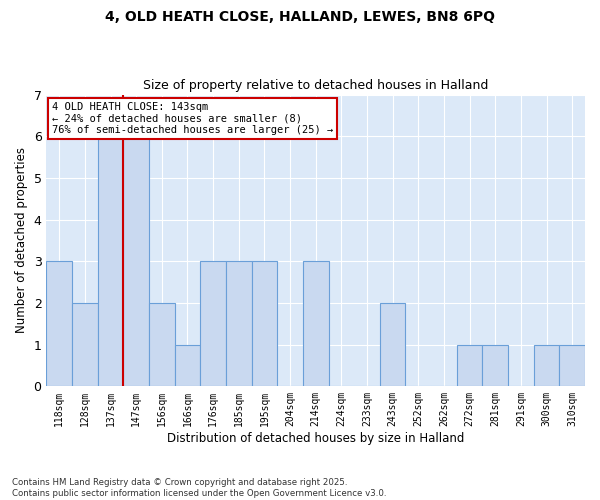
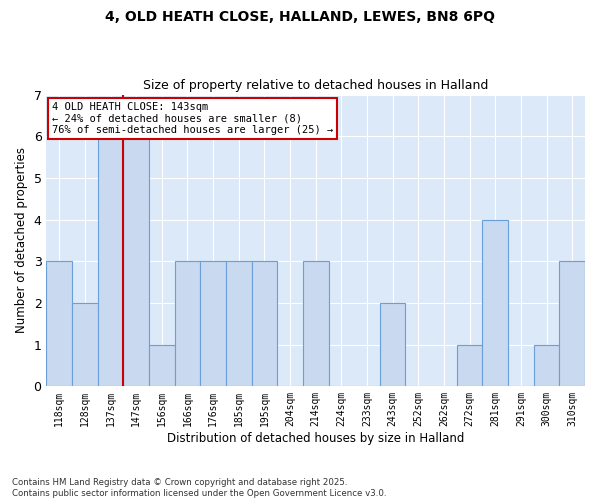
156sqm: 2 -> 1
166sqm: 1 -> 3
281sqm: 1 -> 4
310sqm: 1 -> 3
